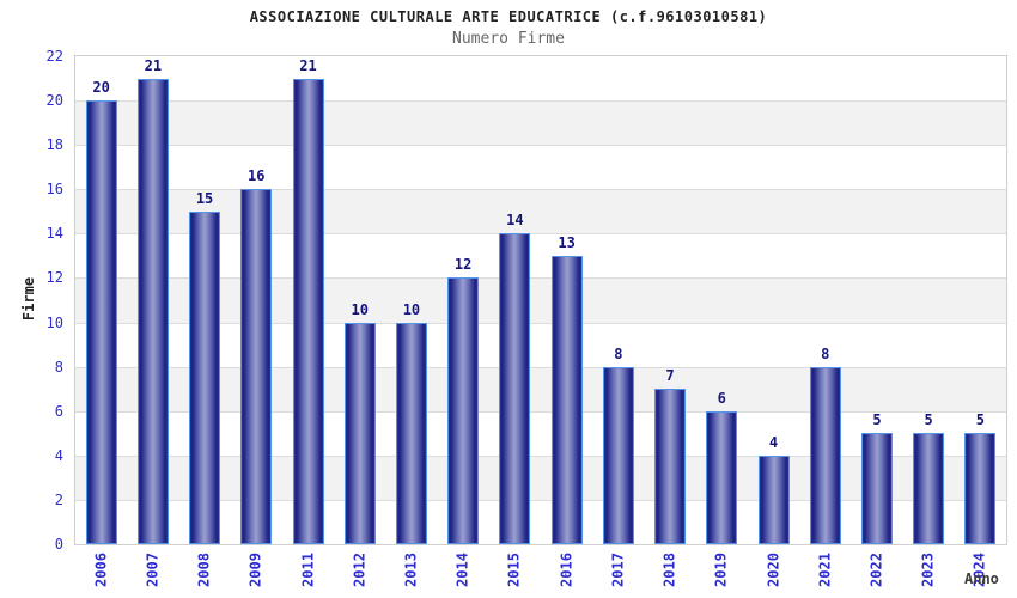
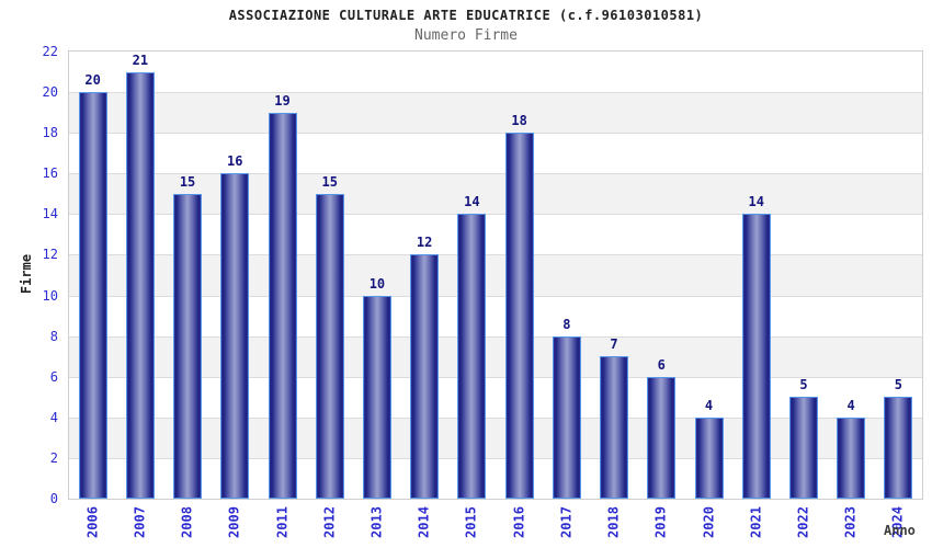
2011: 21 -> 19
2012: 10 -> 15
2016: 13 -> 18
2021: 8 -> 14
2023: 5 -> 4
